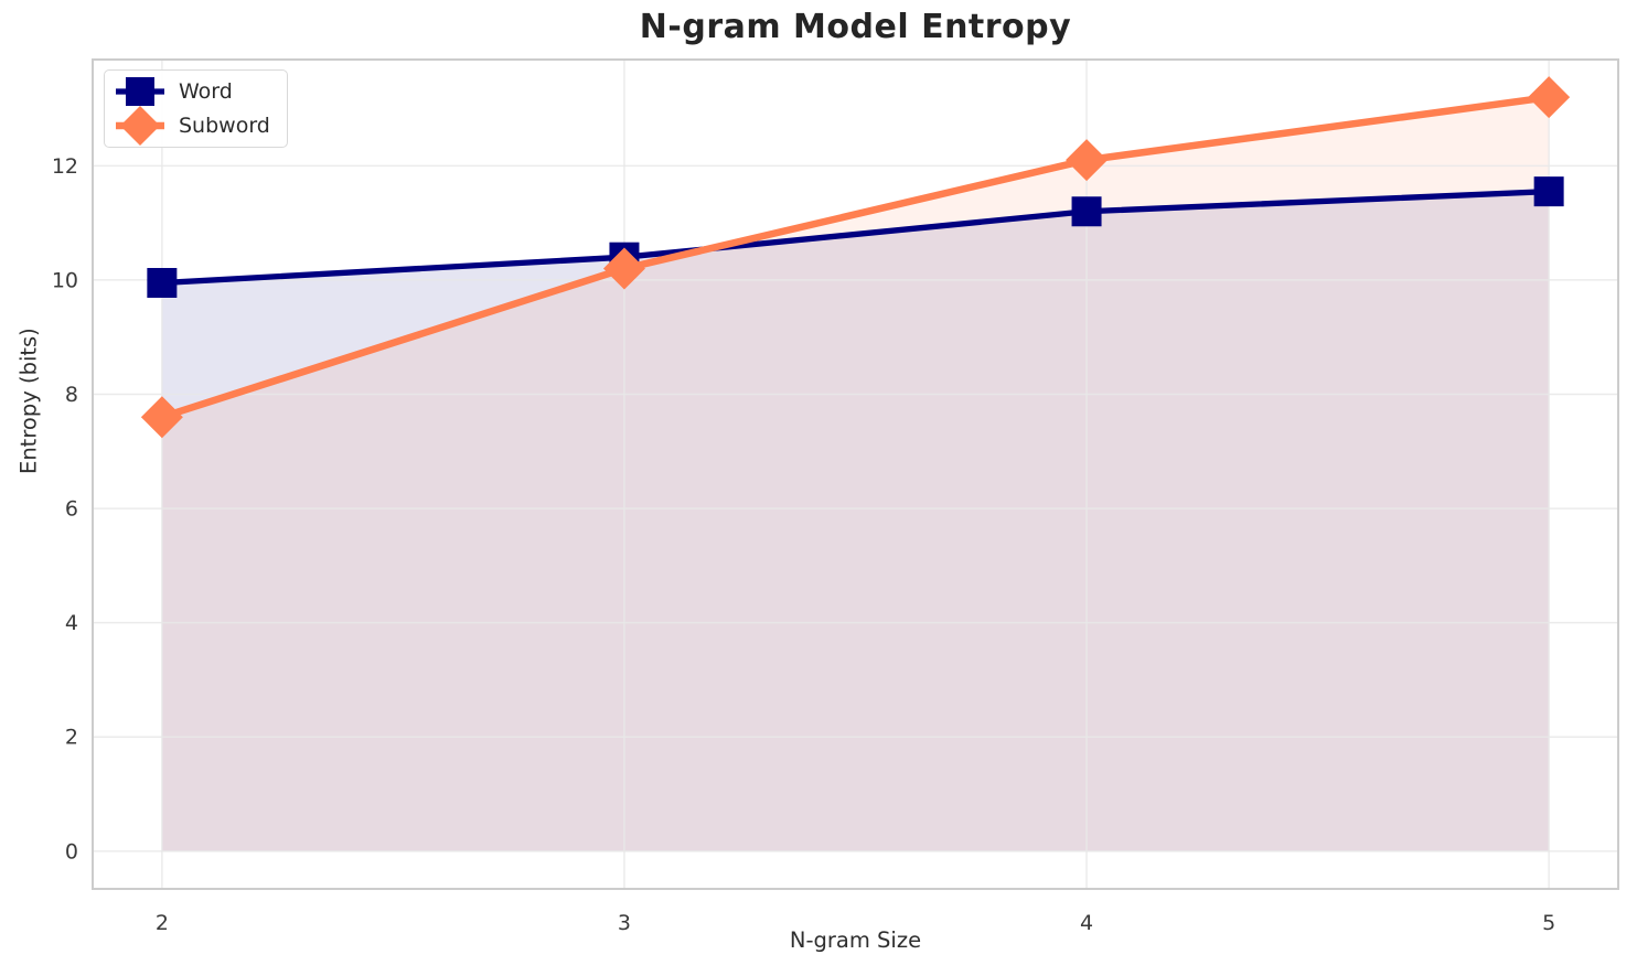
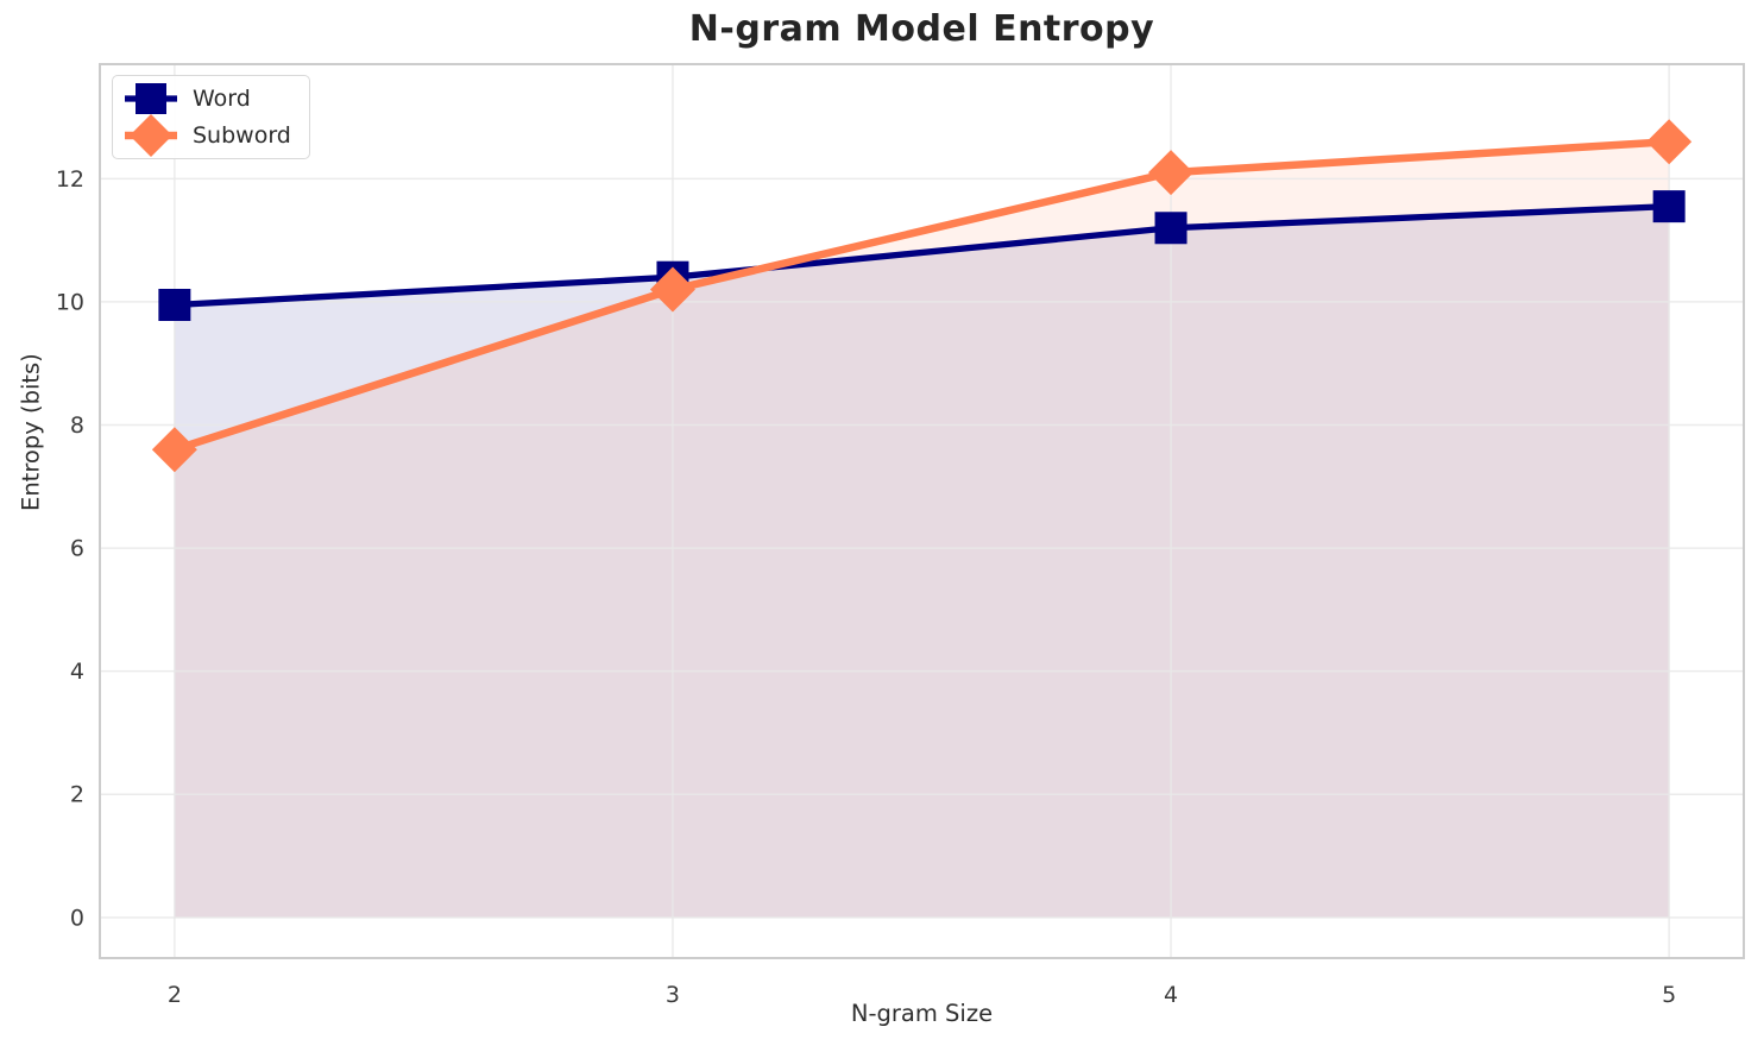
Subword/5: 13.2 -> 12.6
